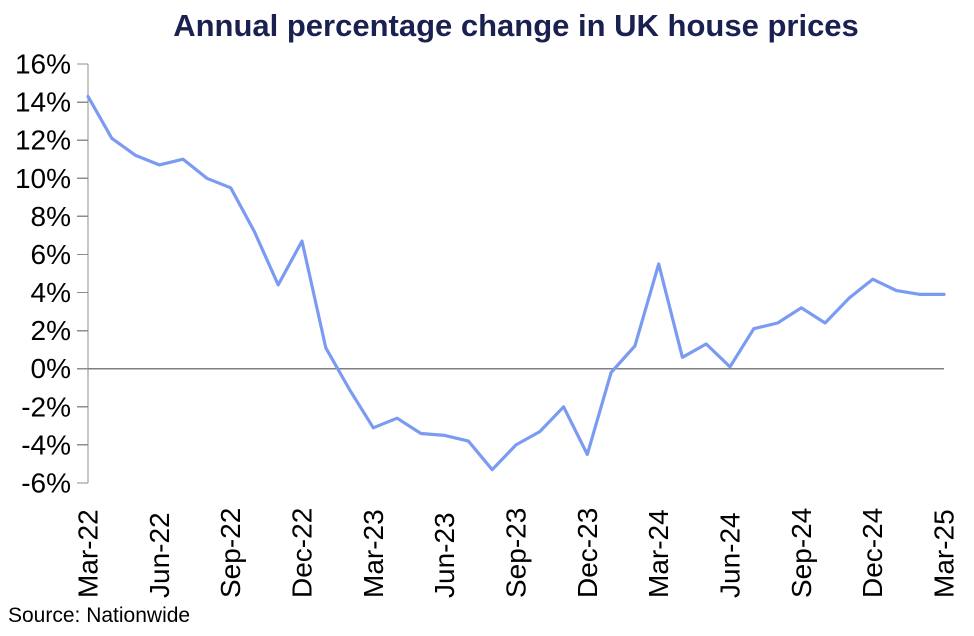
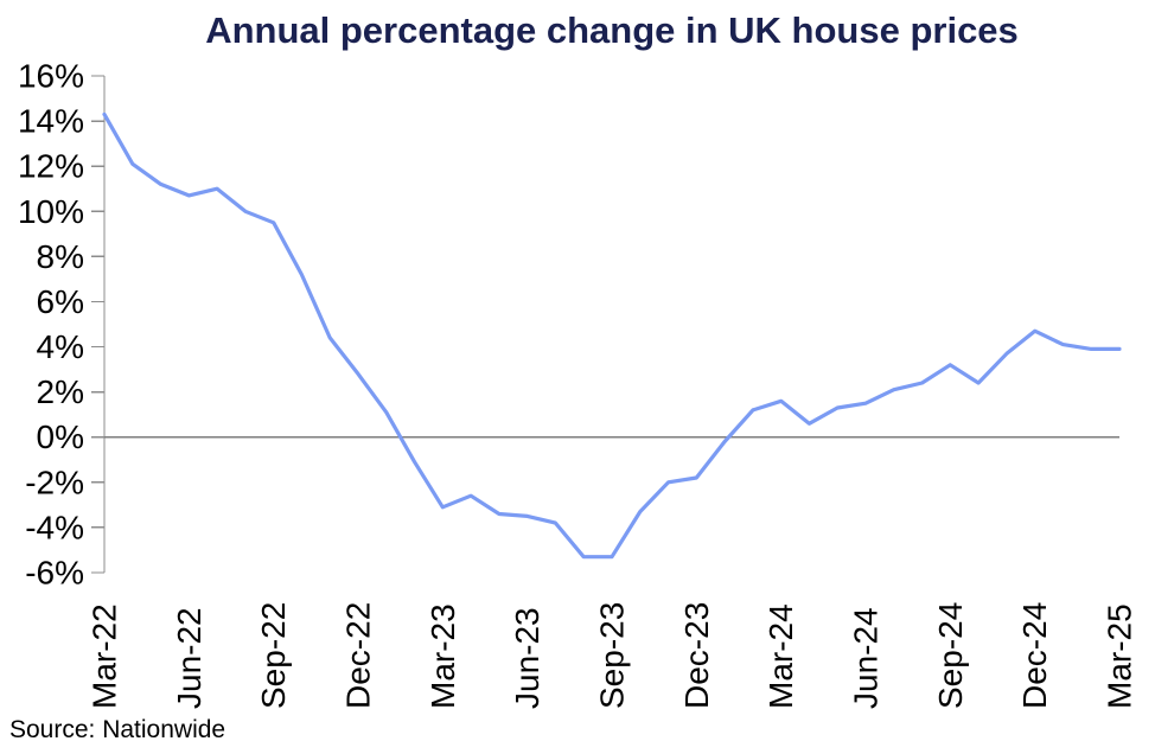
Dec-22: 6.7% -> 2.8%
Sep-23: -4.0% -> -5.3%
Dec-23: -4.5% -> -1.8%
Mar-24: 5.5% -> 1.6%
Jun-24: 0.1% -> 1.5%
